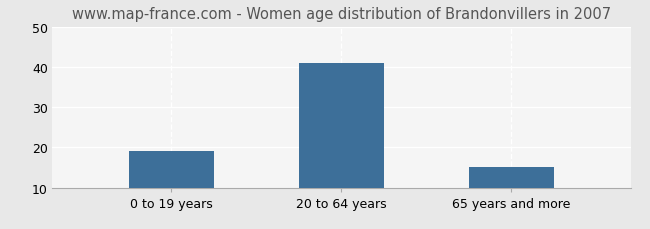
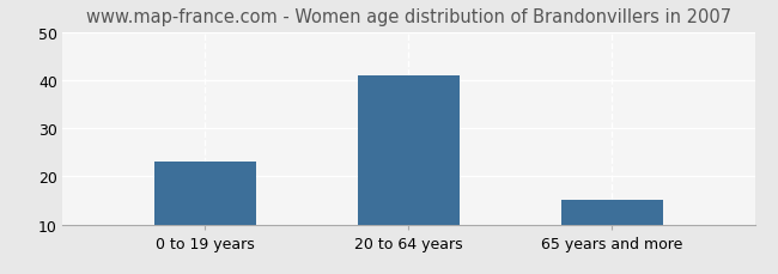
0 to 19 years: 19 -> 23
